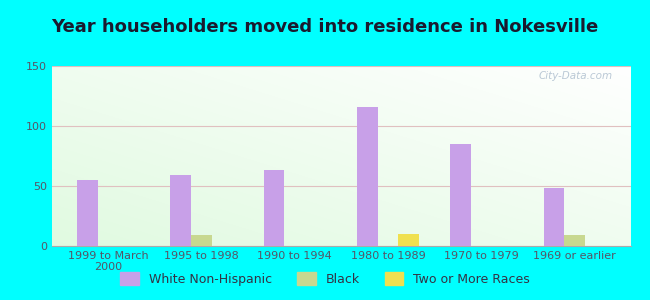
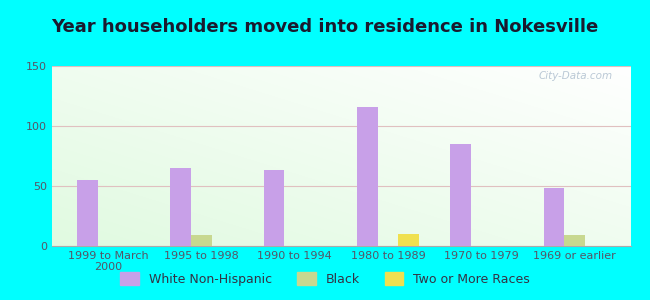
White Non-Hispanic/1995 to 1998: 59 -> 65
